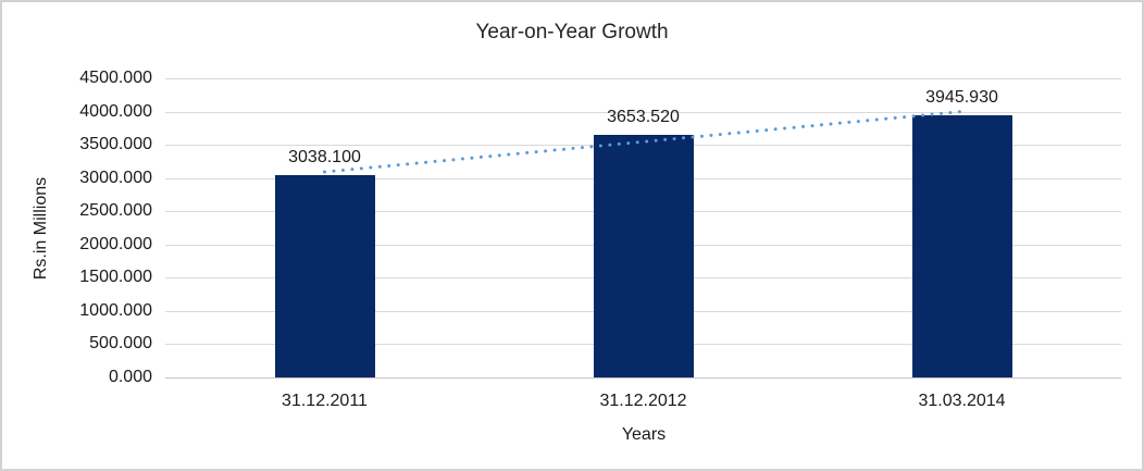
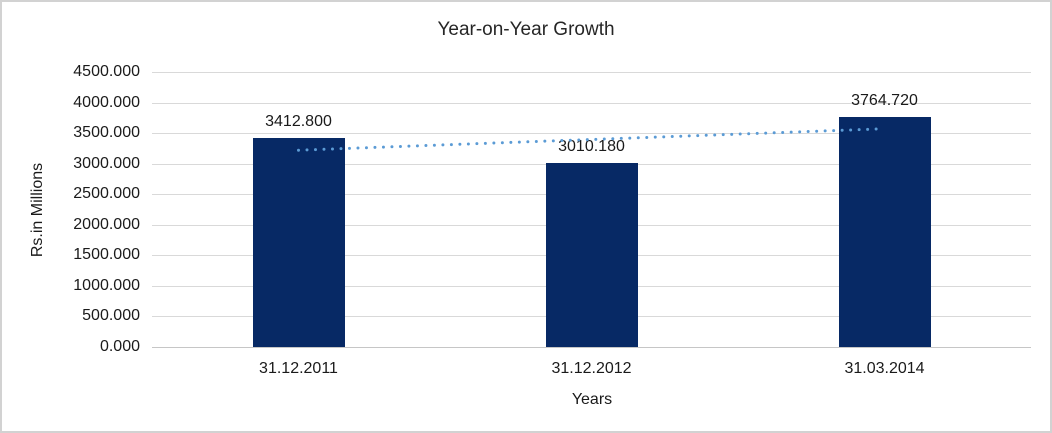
31.12.2011: 3038.100 -> 3412.800
31.12.2012: 3653.520 -> 3010.180
31.03.2014: 3945.930 -> 3764.720
